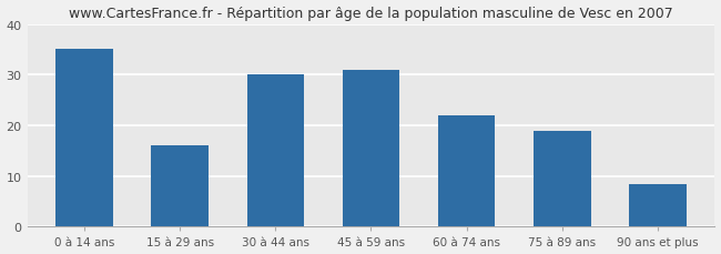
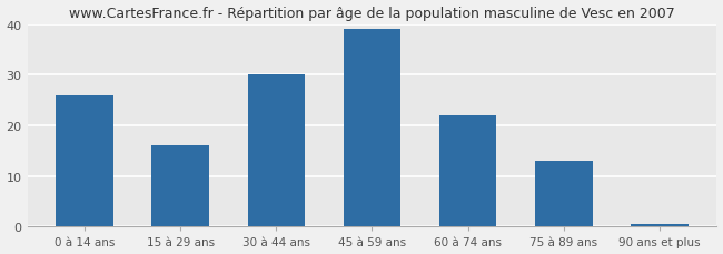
0 à 14 ans: 35.0 -> 26.0
45 à 59 ans: 31.0 -> 39.0
75 à 89 ans: 19.0 -> 13.0
90 ans et plus: 8.5 -> 0.5
